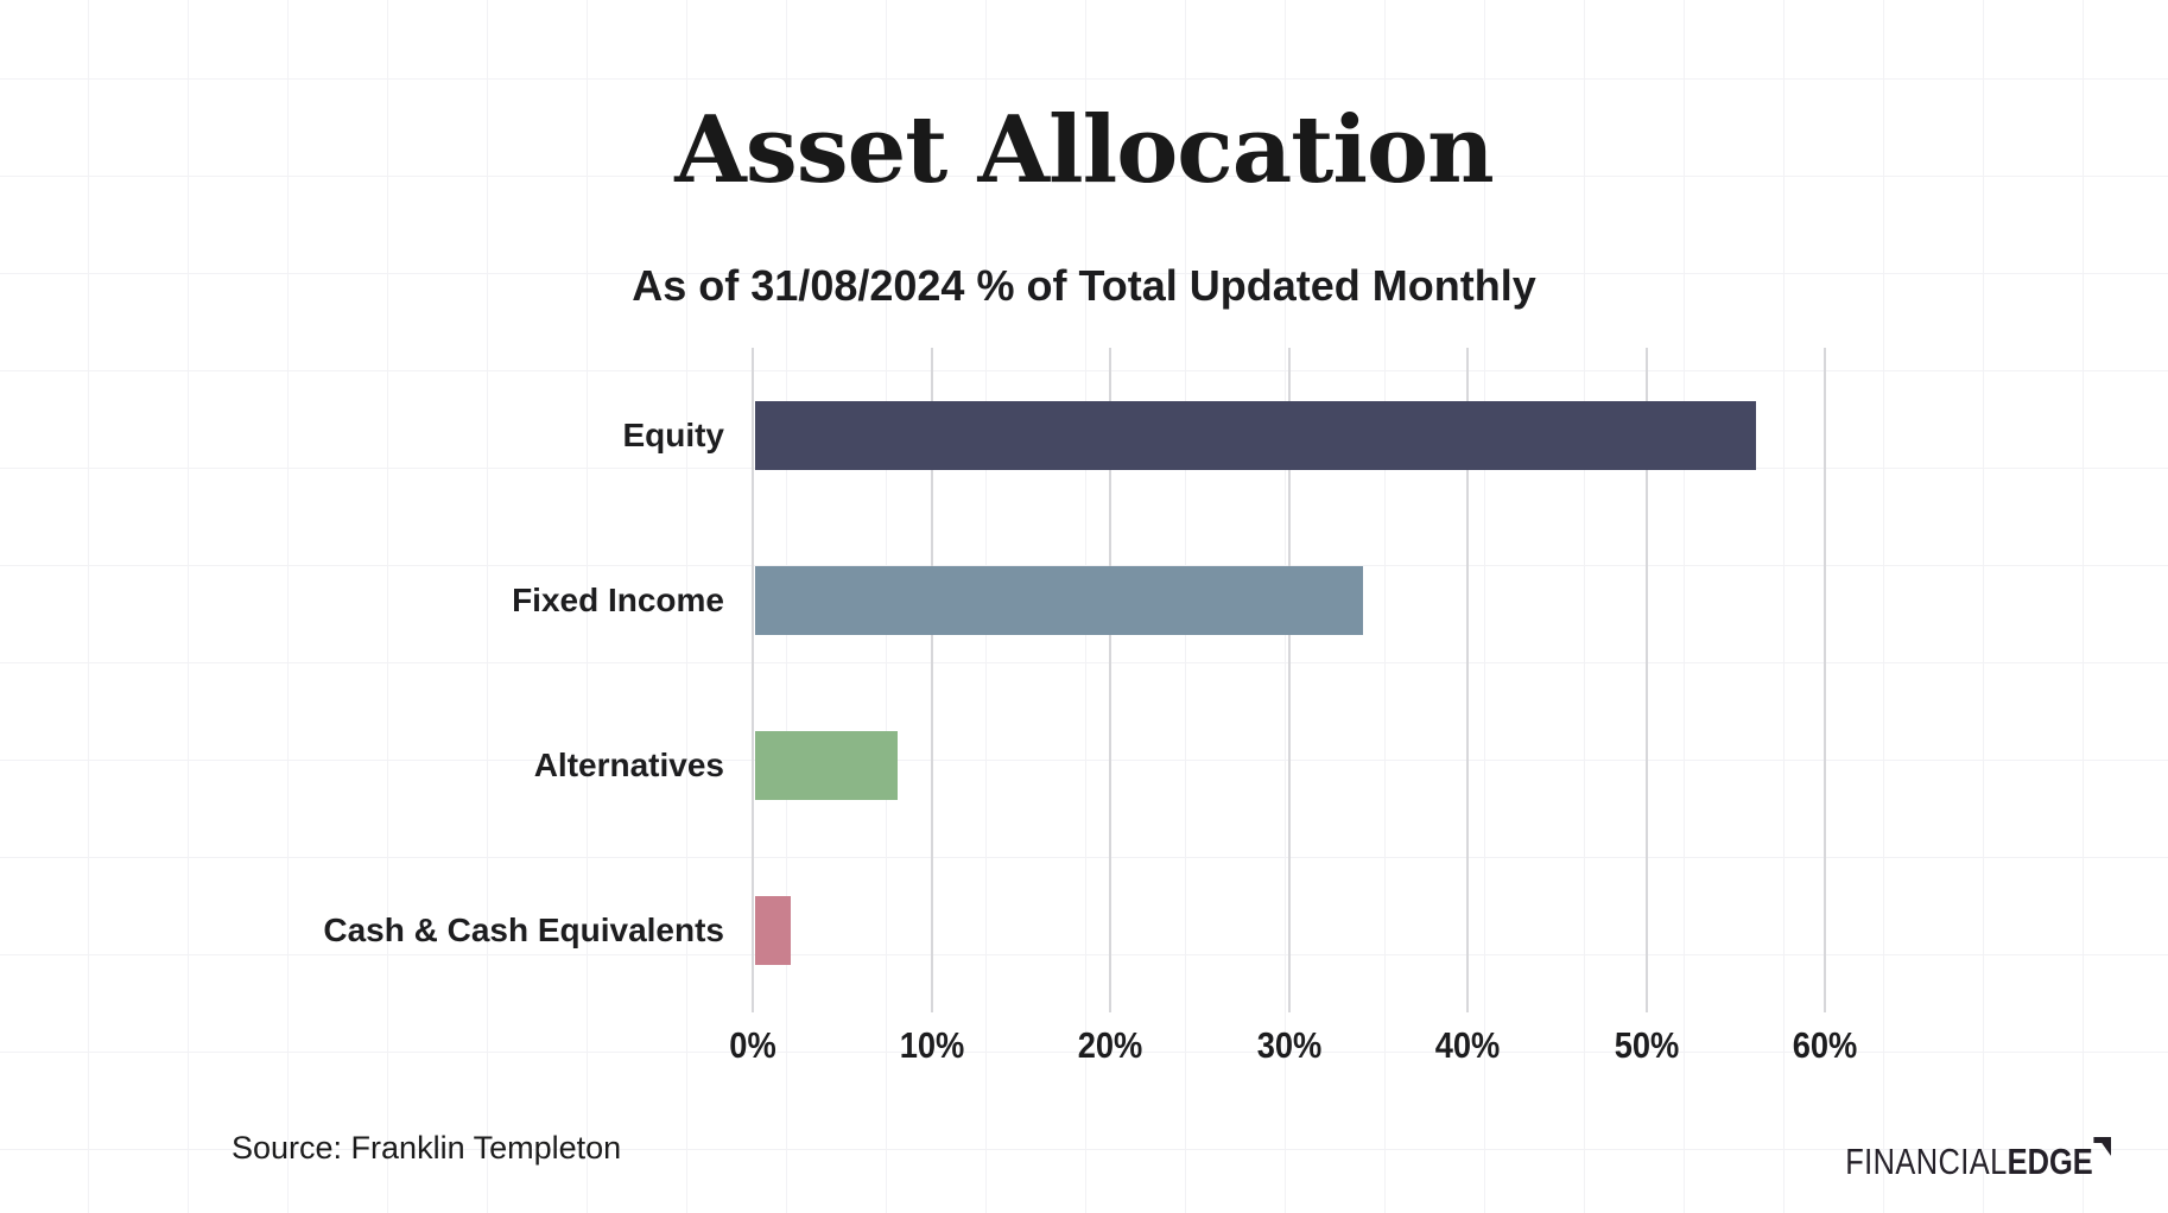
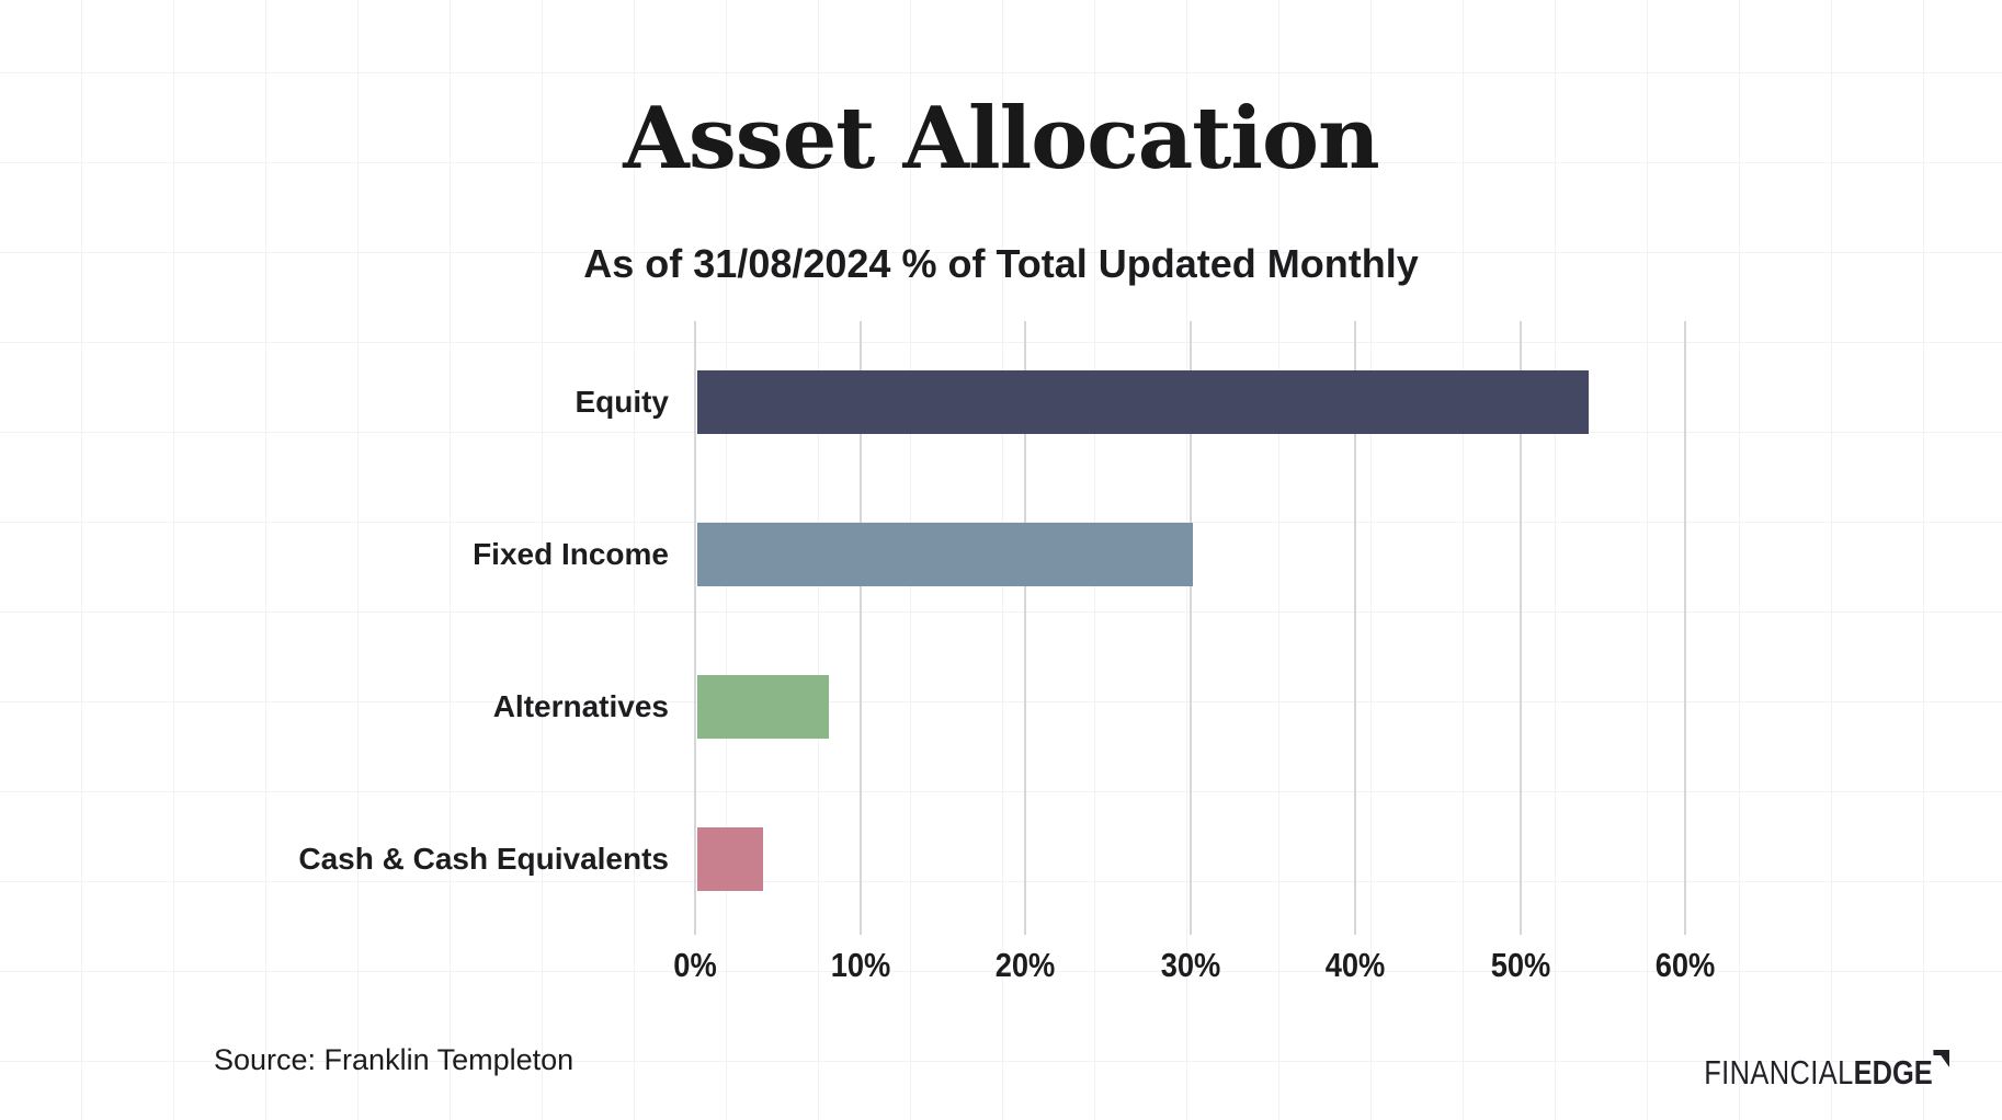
Equity: 56% -> 54%
Fixed Income: 34% -> 30%
Cash & Cash Equivalents: 2% -> 4%
